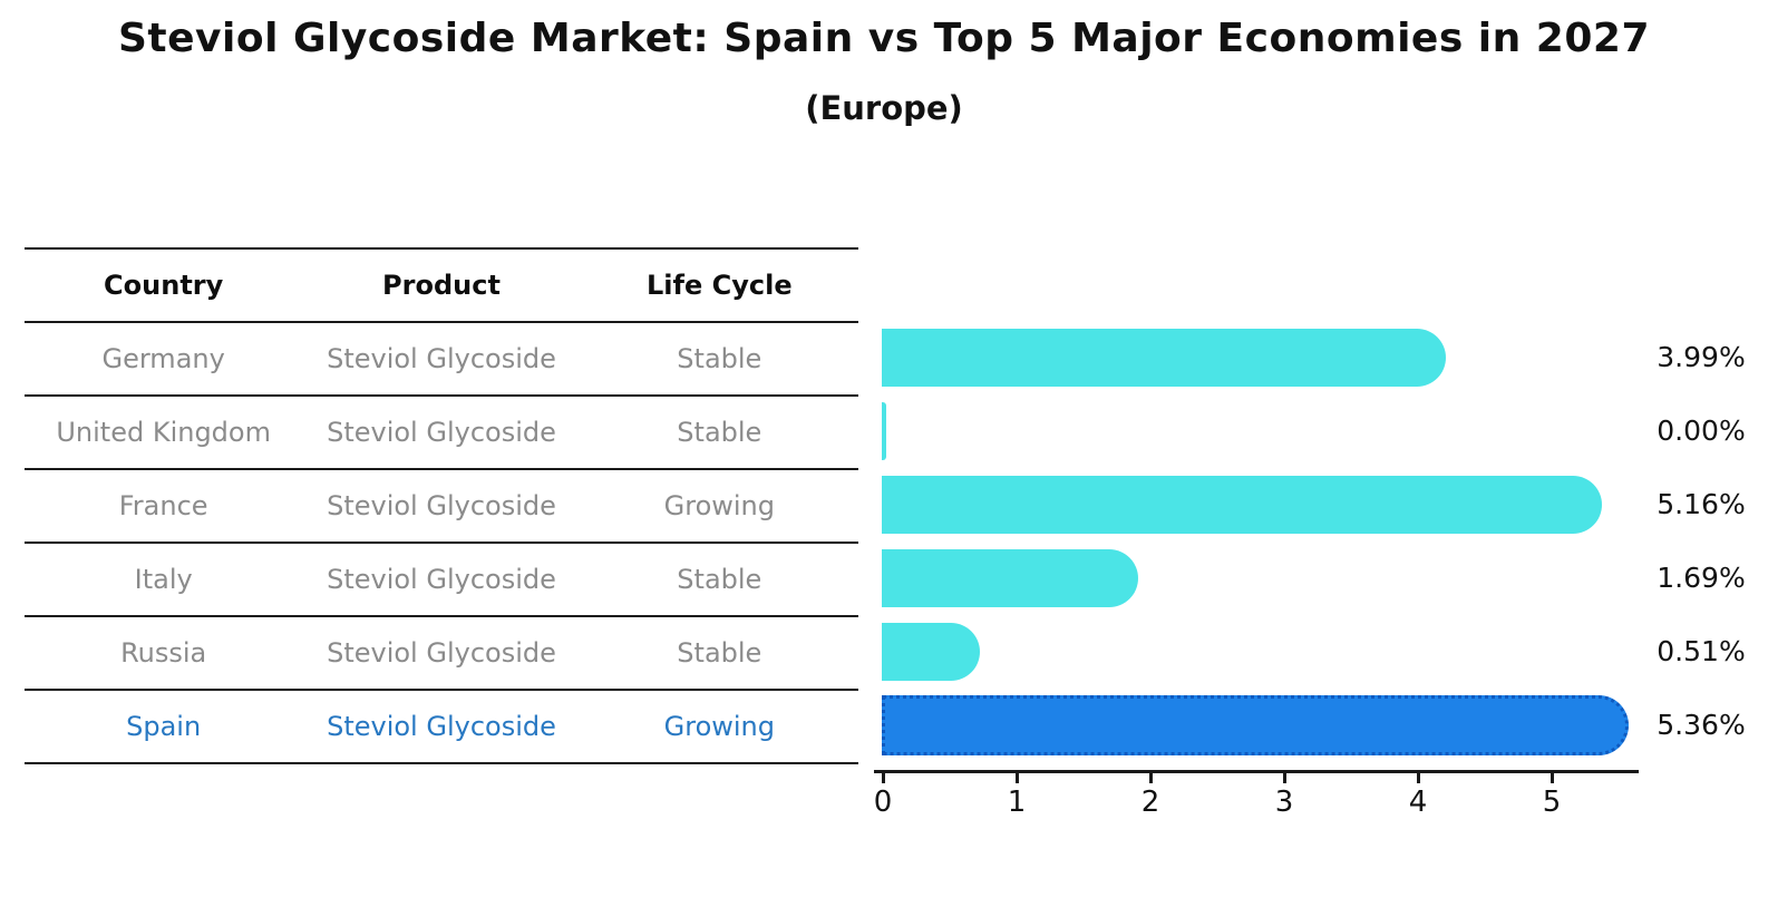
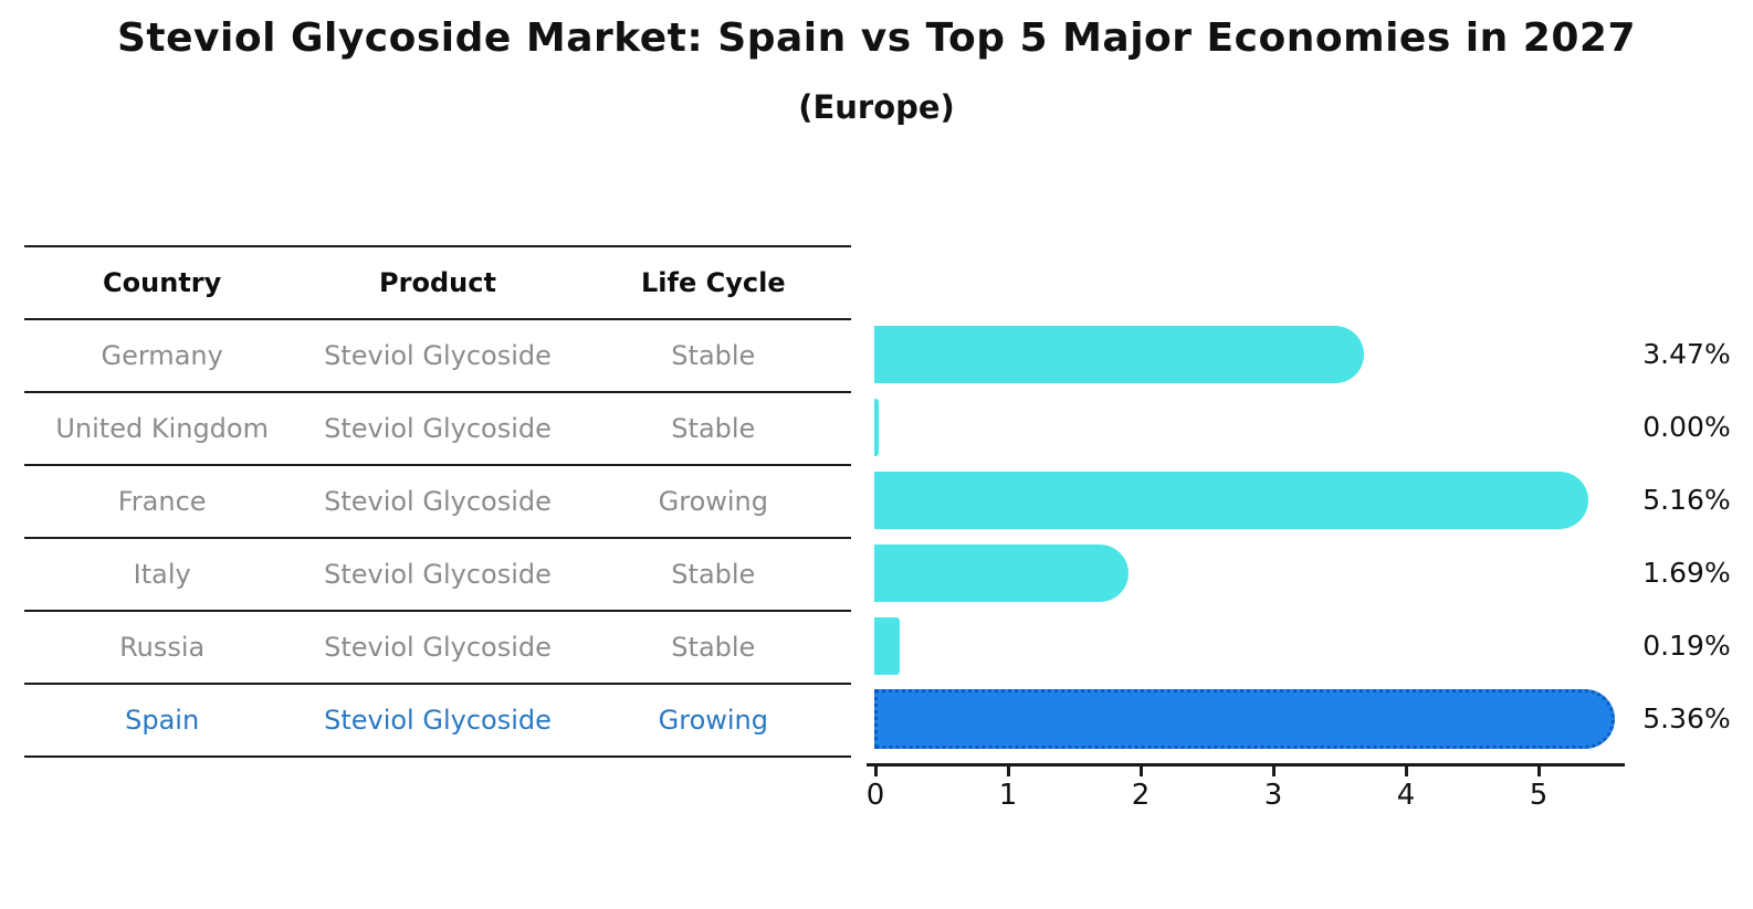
Germany: 3.99% -> 3.47%
Russia: 0.51% -> 0.19%
